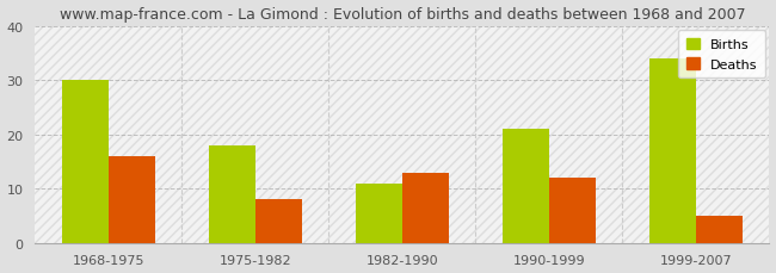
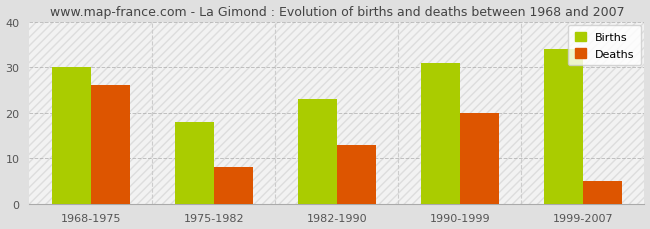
Deaths/1968-1975: 16 -> 26
Births/1982-1990: 11 -> 23
Births/1990-1999: 21 -> 31
Deaths/1990-1999: 12 -> 20
